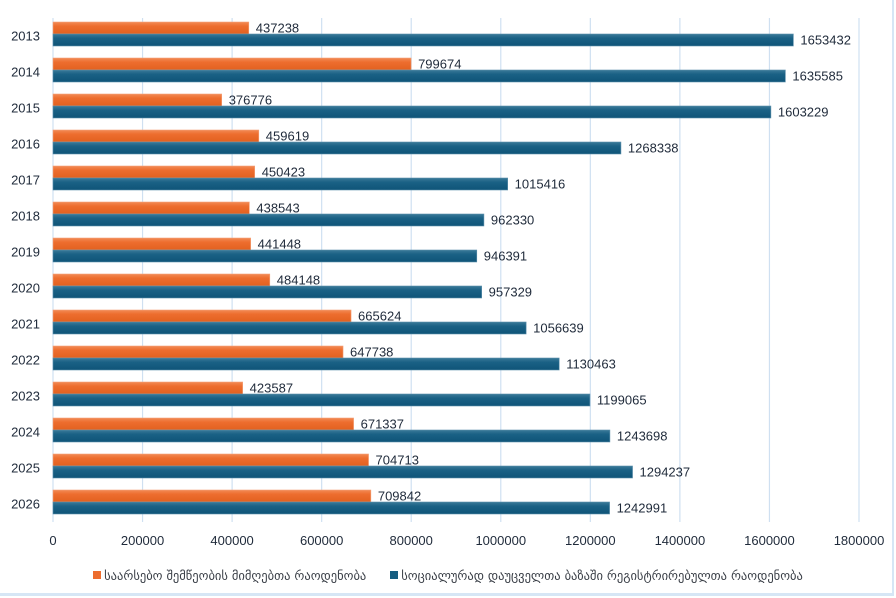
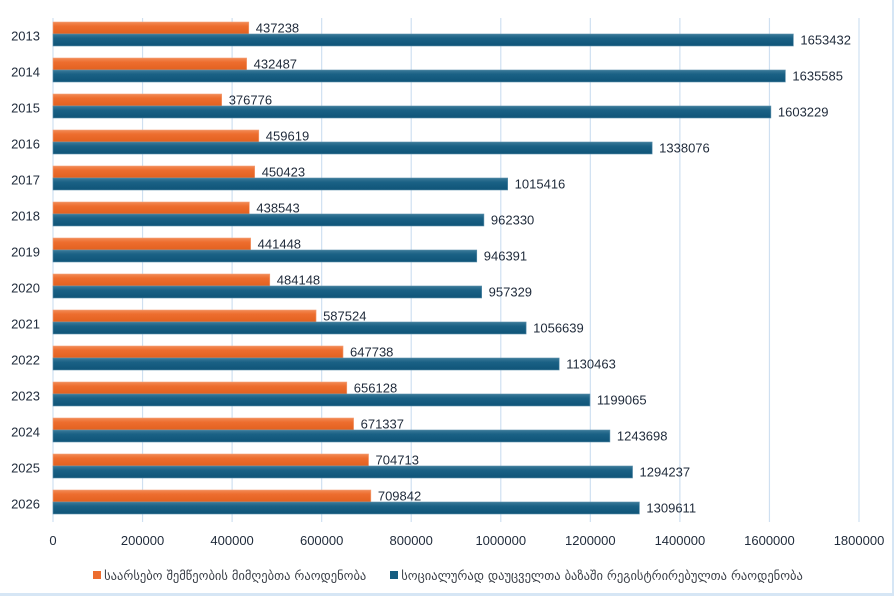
საარსებო შემწეობის მიმღებთა რაოდენობა/2014: 799674 -> 432487
სოციალურად დაუცველთა ბაზაში რეგისტრირებულთა რაოდენობა/2016: 1268338 -> 1338076
საარსებო შემწეობის მიმღებთა რაოდენობა/2021: 665624 -> 587524
საარსებო შემწეობის მიმღებთა რაოდენობა/2023: 423587 -> 656128
სოციალურად დაუცველთა ბაზაში რეგისტრირებულთა რაოდენობა/2026: 1242991 -> 1309611
